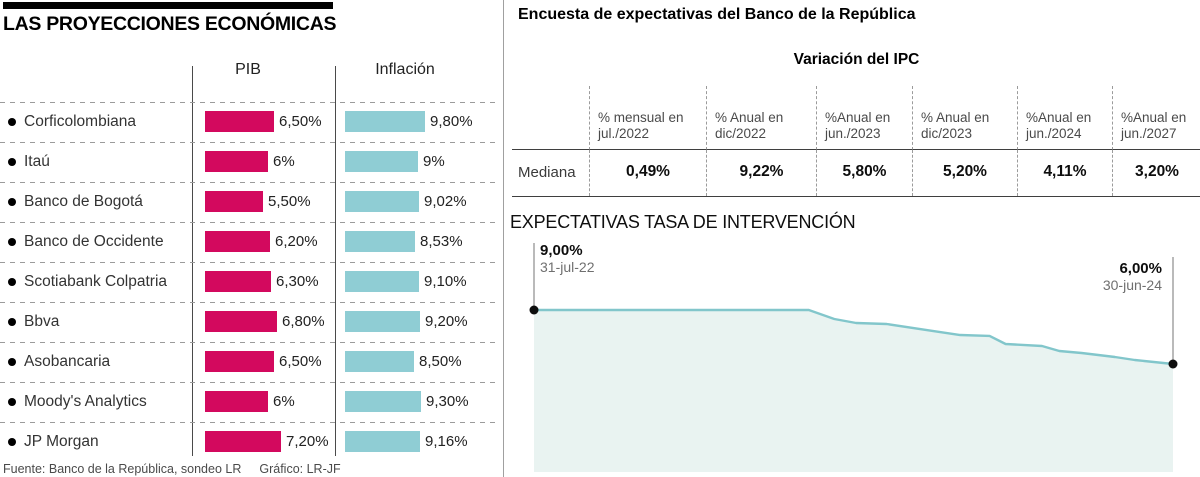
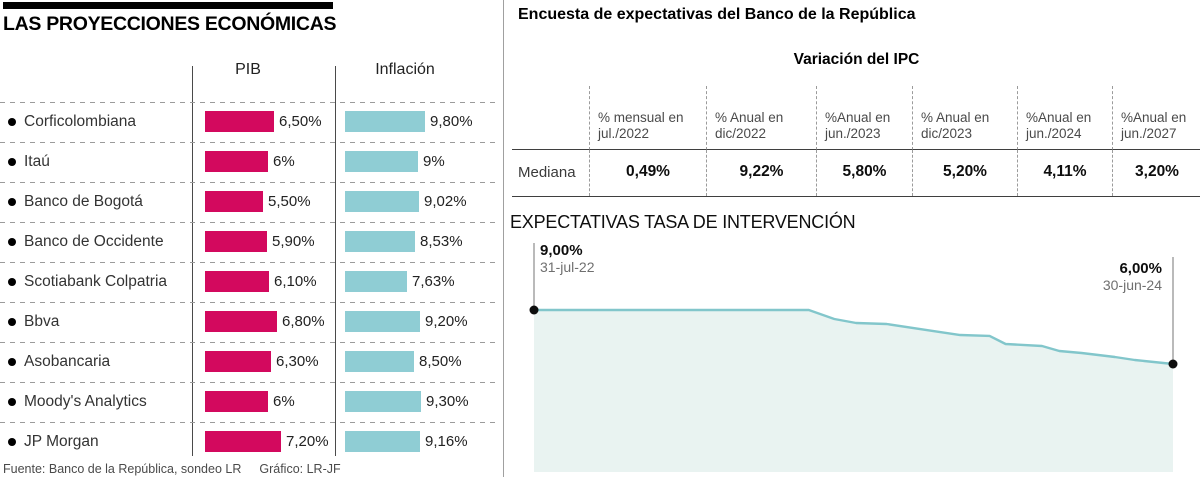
LAS PROYECCIONES ECONÓMICAS/PIB/Banco de Occidente: 6,20% -> 5,90%
LAS PROYECCIONES ECONÓMICAS/PIB/Scotiabank Colpatria: 6,30% -> 6,10%
LAS PROYECCIONES ECONÓMICAS/Inflación/Scotiabank Colpatria: 9,10% -> 7,63%
LAS PROYECCIONES ECONÓMICAS/PIB/Asobancaria: 6,50% -> 6,30%
